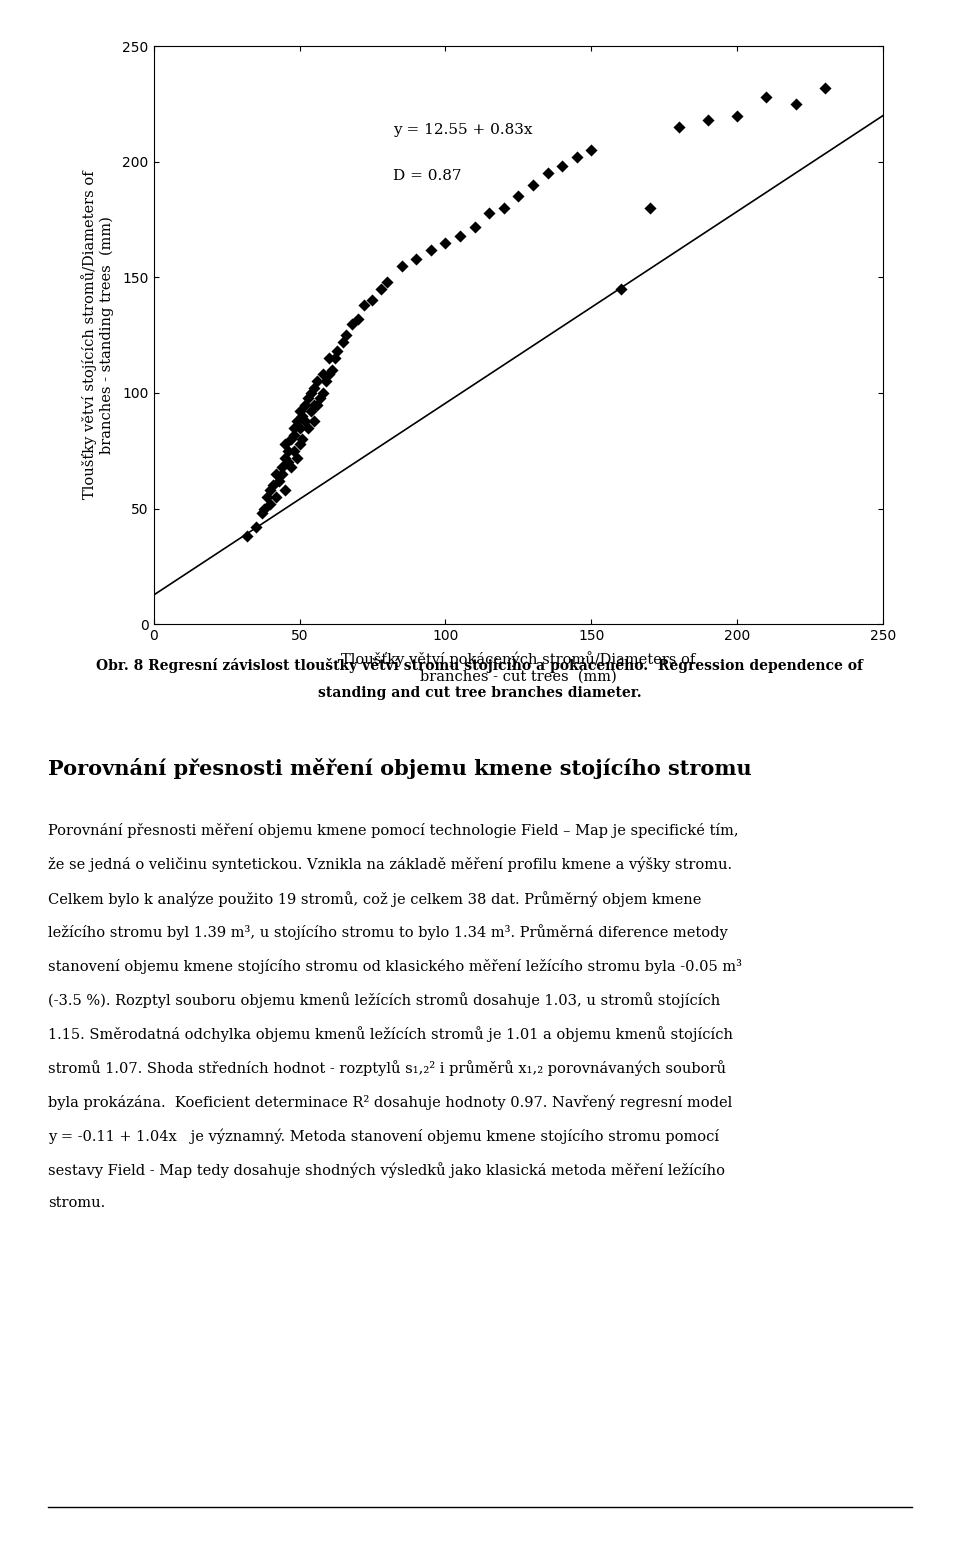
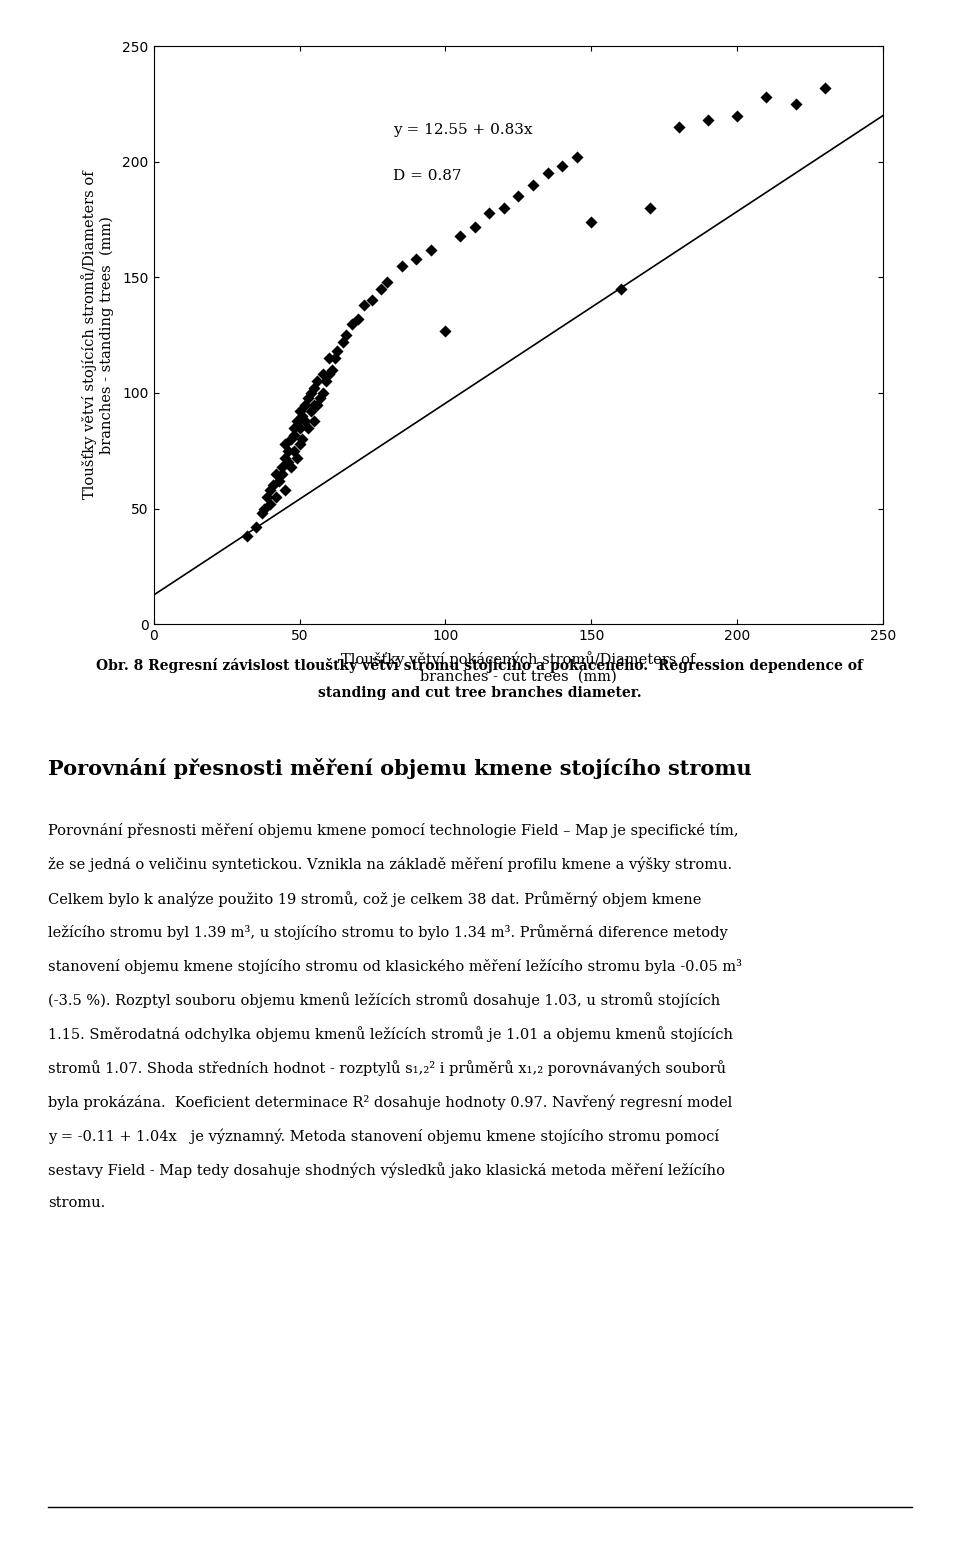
100: 165 -> 127
150: 205 -> 174
